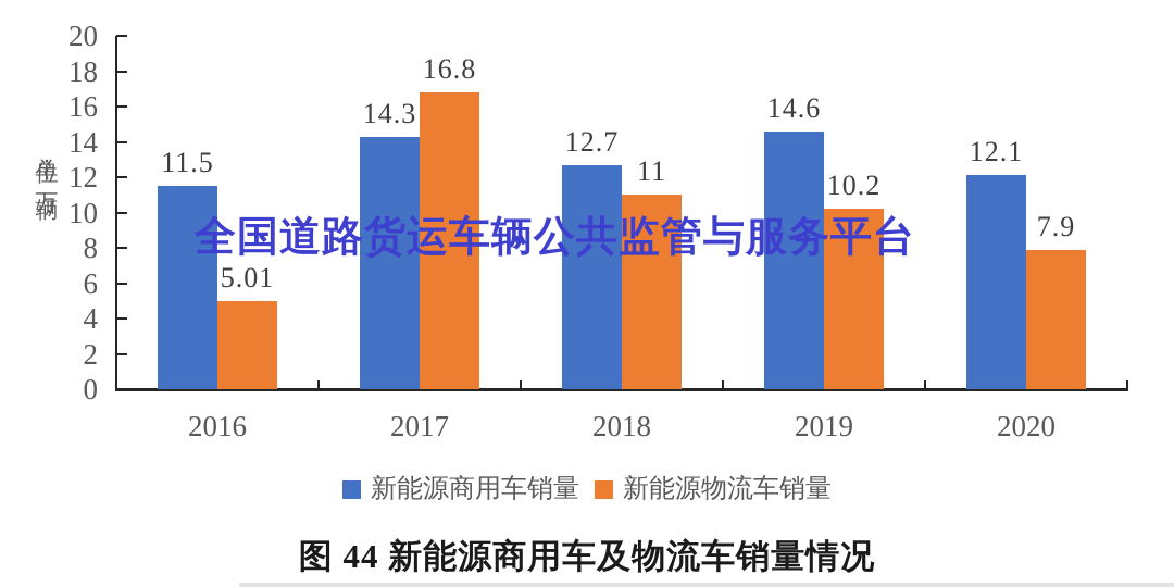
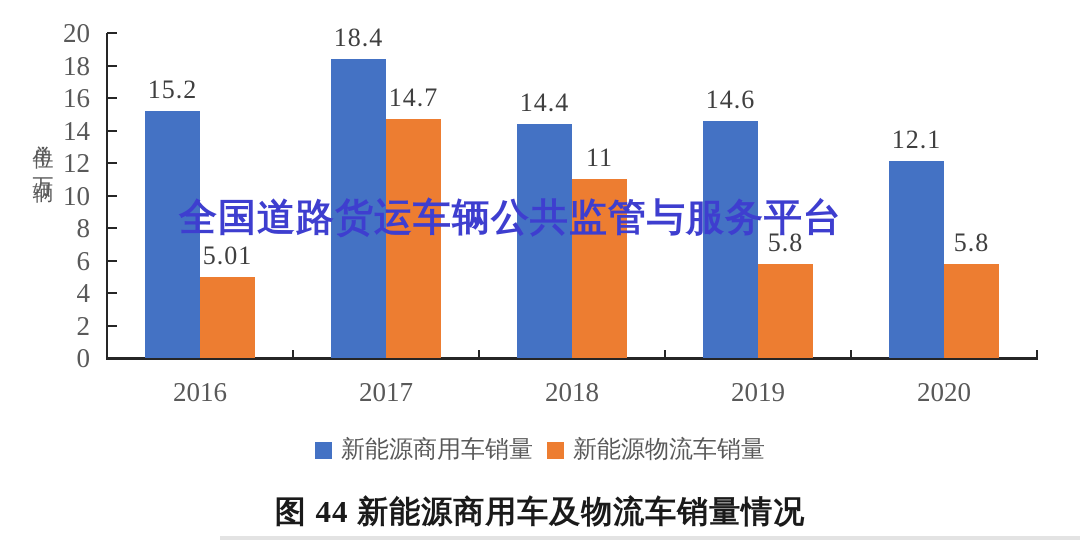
新能源商用车销量/2016: 11.5 -> 15.2
新能源商用车销量/2017: 14.3 -> 18.4
新能源物流车销量/2017: 16.8 -> 14.7
新能源商用车销量/2018: 12.7 -> 14.4
新能源物流车销量/2019: 10.2 -> 5.8
新能源物流车销量/2020: 7.9 -> 5.8
